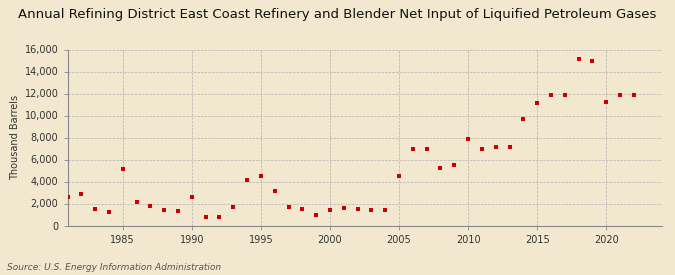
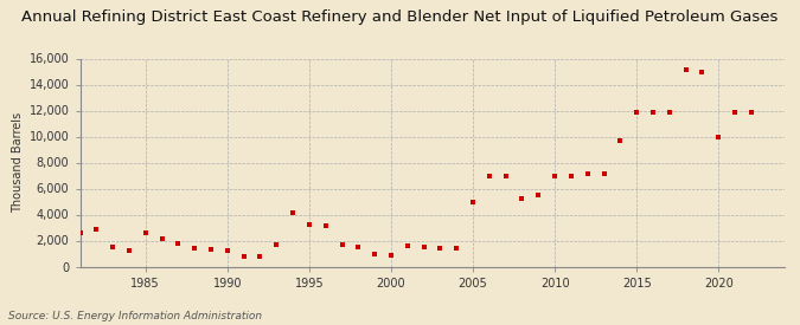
1985: 5,100 -> 2,600
1990: 2,600 -> 1,200
1995: 4,500 -> 3,200
2000: 1,400 -> 900
2005: 4,500 -> 5,000
2010: 7,900 -> 7,000
2015: 11,100 -> 11,900
2020: 11,200 -> 10,000
